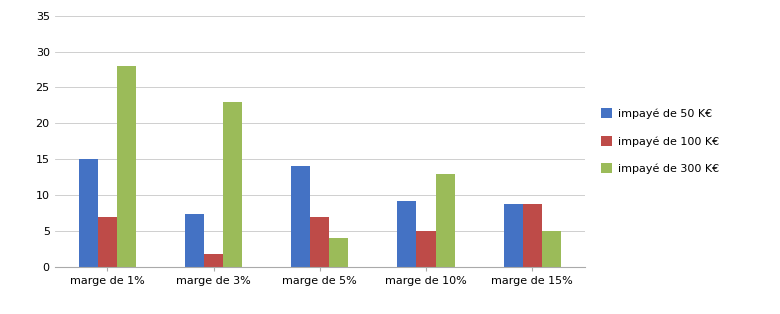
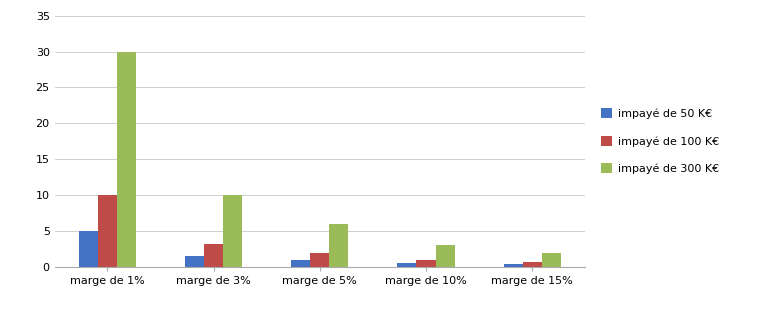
impayé de 50 K€/marge de 1%: 15.0 -> 5.0
impayé de 100 K€/marge de 1%: 7.0 -> 10.0
impayé de 300 K€/marge de 1%: 28 -> 30
impayé de 50 K€/marge de 3%: 7.4 -> 1.5
impayé de 100 K€/marge de 3%: 1.8 -> 3.2
impayé de 300 K€/marge de 3%: 23 -> 10
impayé de 50 K€/marge de 5%: 14.0 -> 1.0
impayé de 100 K€/marge de 5%: 7.0 -> 2.0
impayé de 300 K€/marge de 5%: 4 -> 6
impayé de 50 K€/marge de 10%: 9.2 -> 0.5
impayé de 100 K€/marge de 10%: 5.0 -> 1.0
impayé de 300 K€/marge de 10%: 13 -> 3
impayé de 50 K€/marge de 15%: 8.8 -> 0.3
impayé de 100 K€/marge de 15%: 8.8 -> 0.7
impayé de 300 K€/marge de 15%: 5 -> 2
